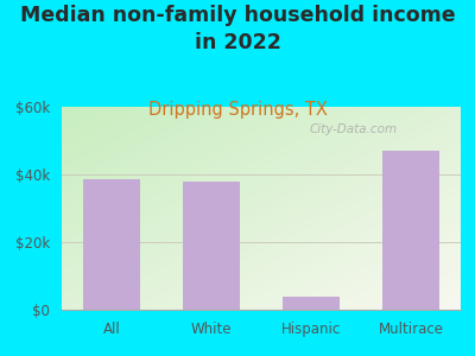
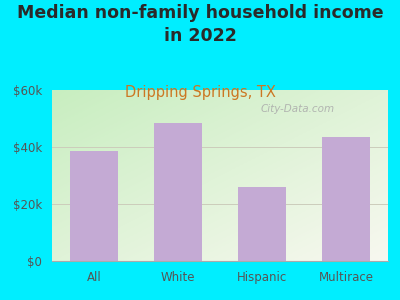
White: $38.0k -> $48.5k
Hispanic: $4.0k -> $26.0k
Multirace: $47.0k -> $43.5k
